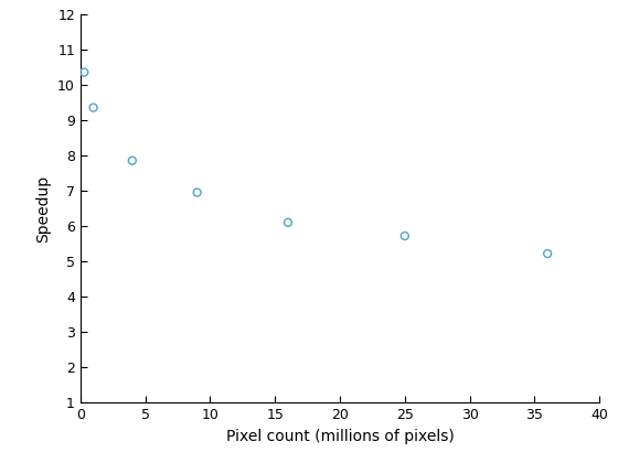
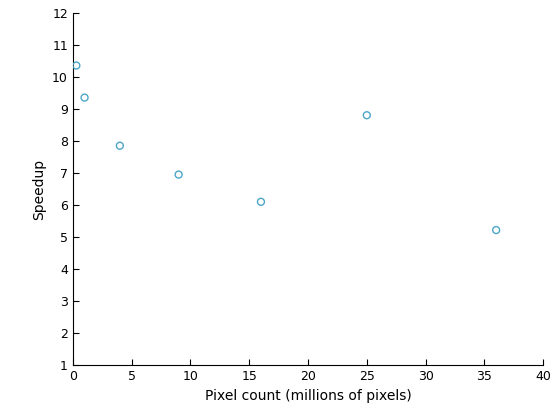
25: 5.72 -> 8.80
